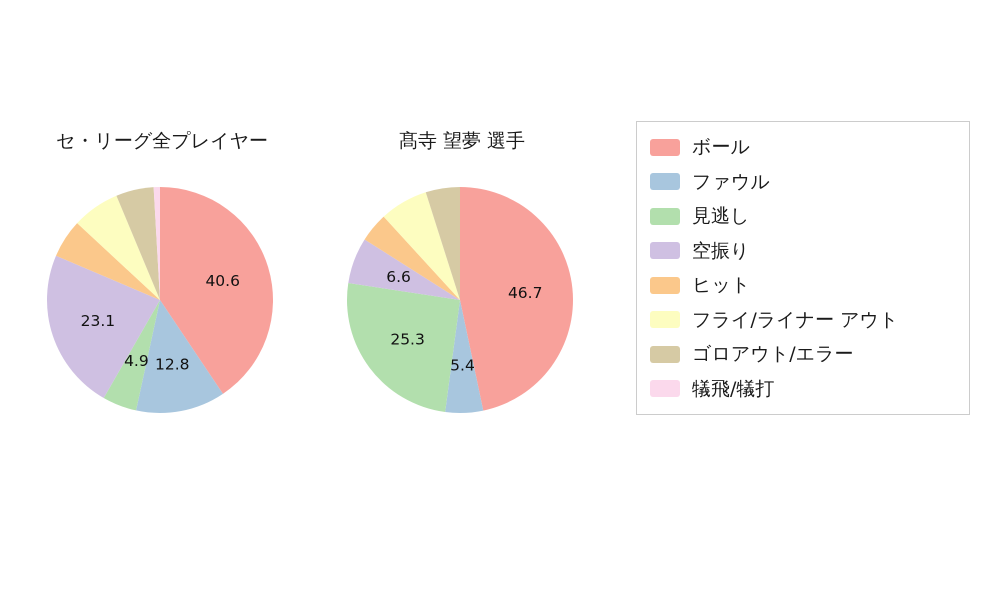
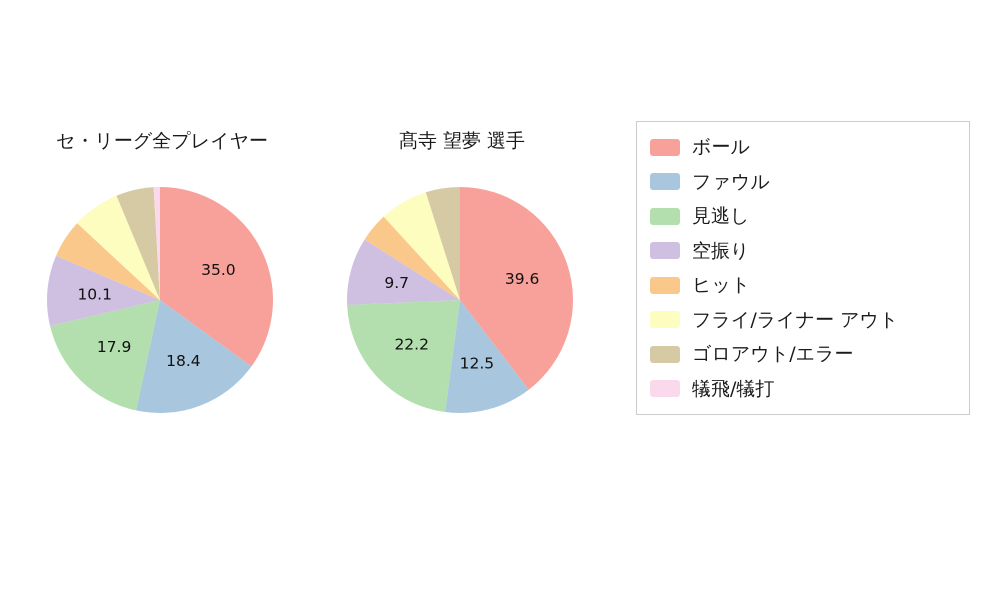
セ・リーグ全プレイヤー/ボール: 40.6 -> 35.0
セ・リーグ全プレイヤー/ファウル: 12.8 -> 18.4
セ・リーグ全プレイヤー/見逃し: 4.9 -> 17.9
セ・リーグ全プレイヤー/空振り: 23.1 -> 10.1
髙寺 望夢 選手/ボール: 46.7 -> 39.6
髙寺 望夢 選手/ファウル: 5.4 -> 12.5
髙寺 望夢 選手/見逃し: 25.3 -> 22.2
髙寺 望夢 選手/空振り: 6.6 -> 9.7
